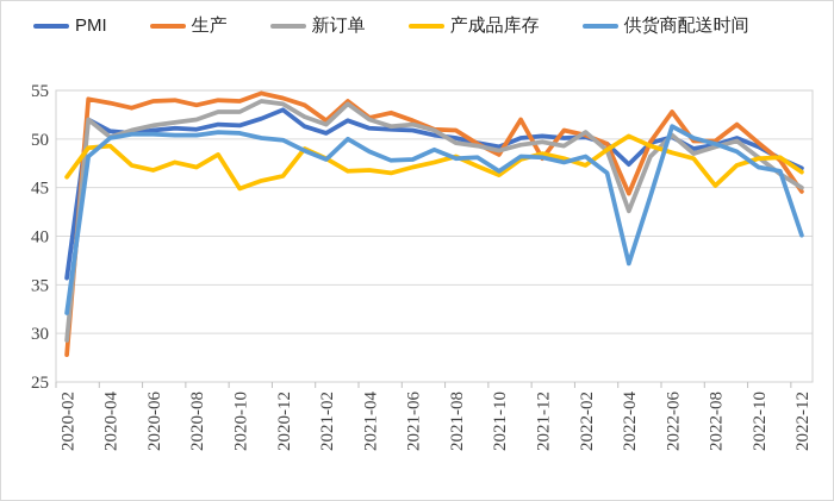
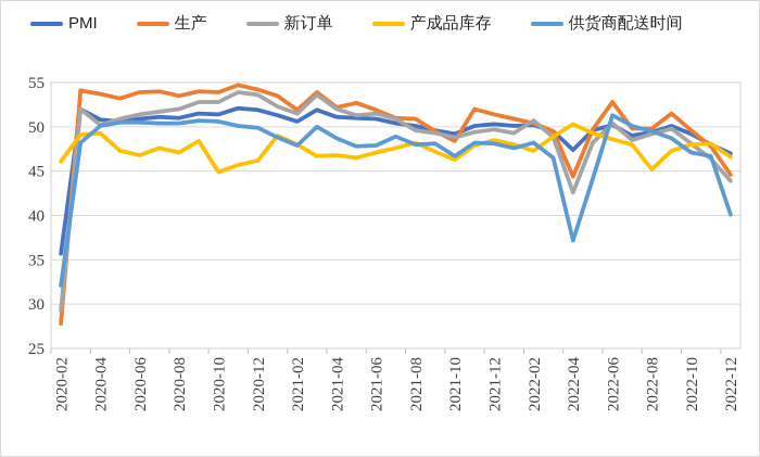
PMI/2020-12: 53 -> 52
生产/2021-12: 48 -> 51
新订单/2022-12: 45 -> 44
